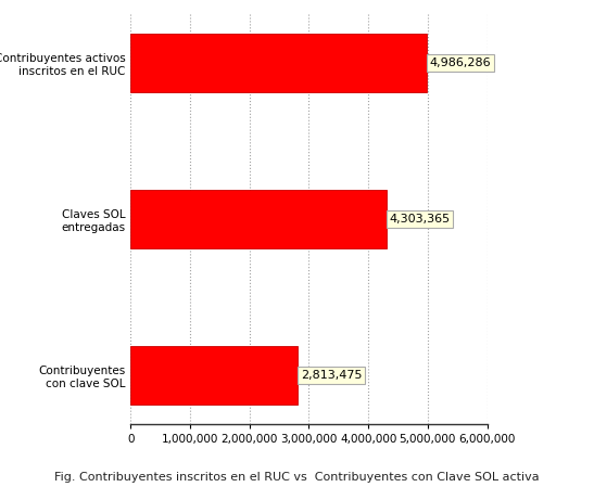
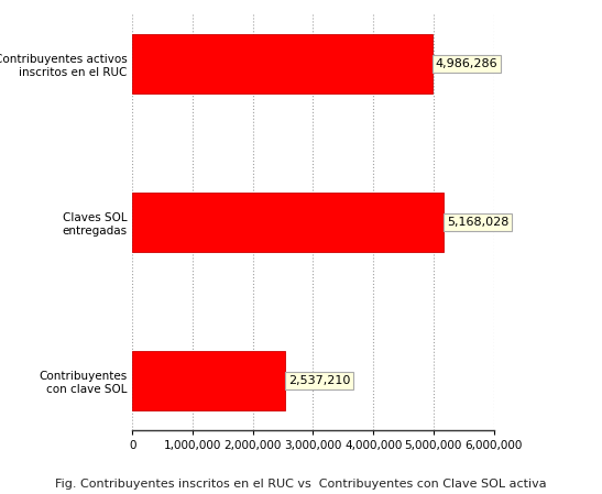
Claves SOL entregadas: 4,303,365 -> 5,168,028
Contribuyentes con clave SOL: 2,813,475 -> 2,537,210
